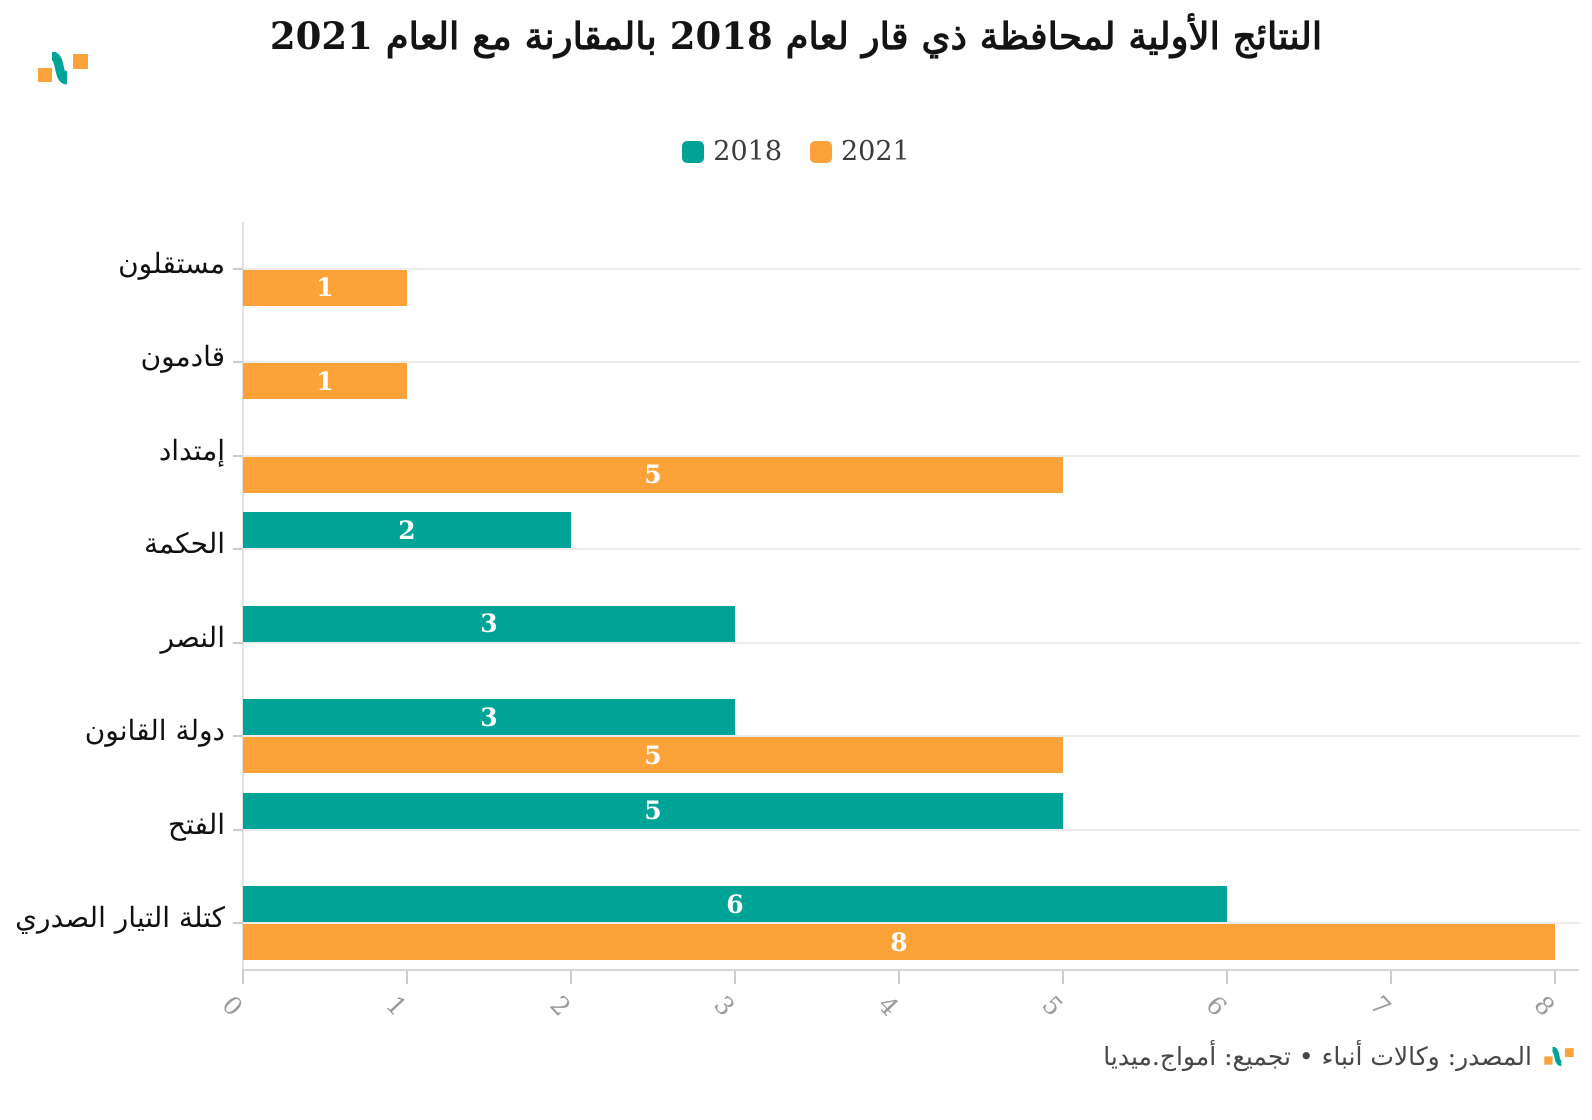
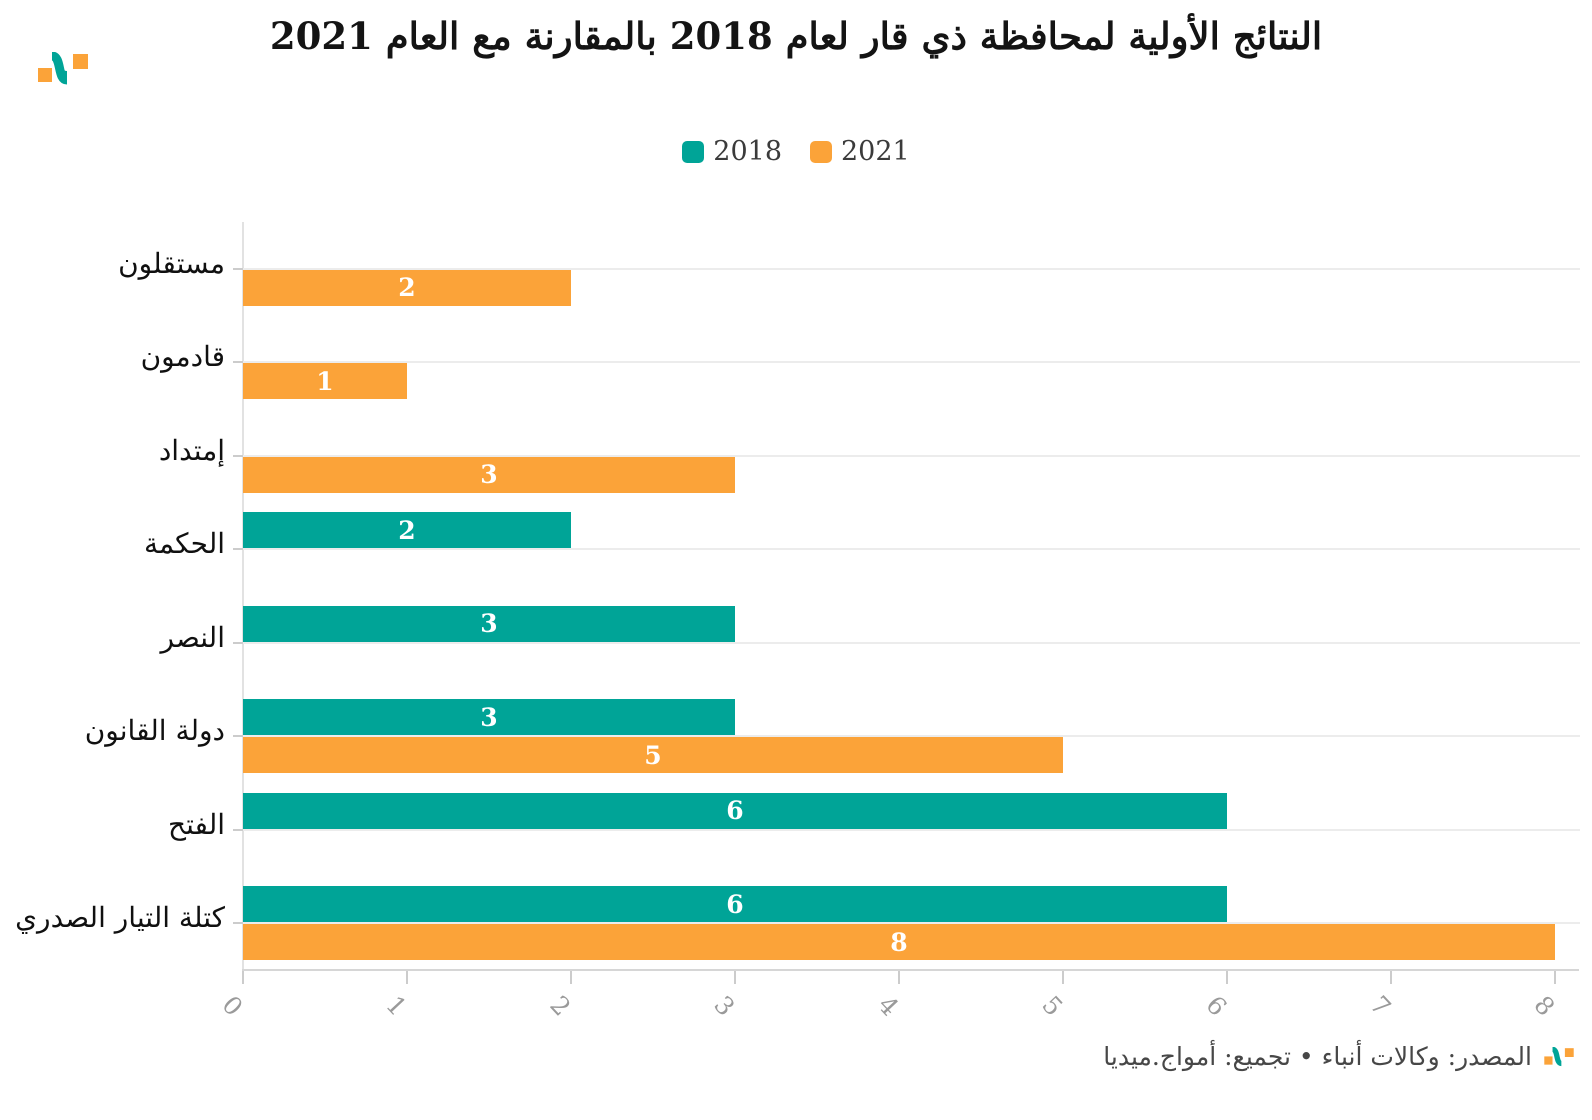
2021/مستقلون: 1 -> 2
2021/إمتداد: 5 -> 3
2018/الفتح: 5 -> 6
